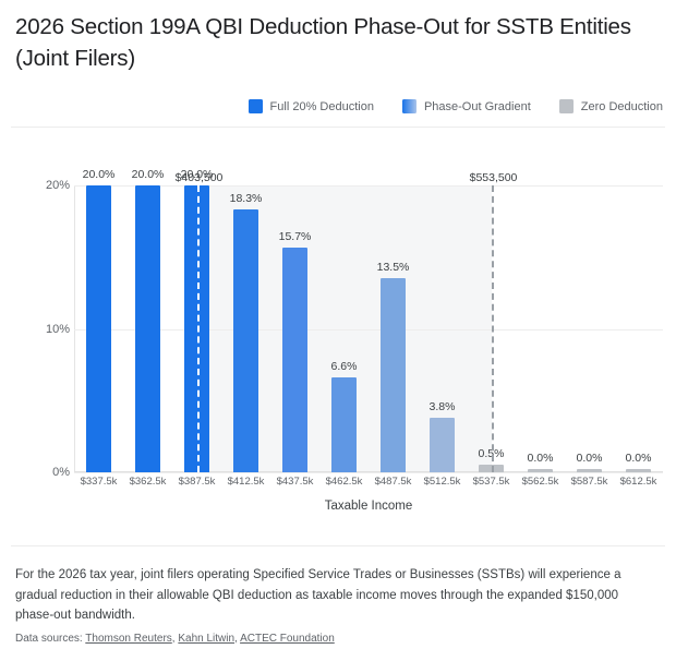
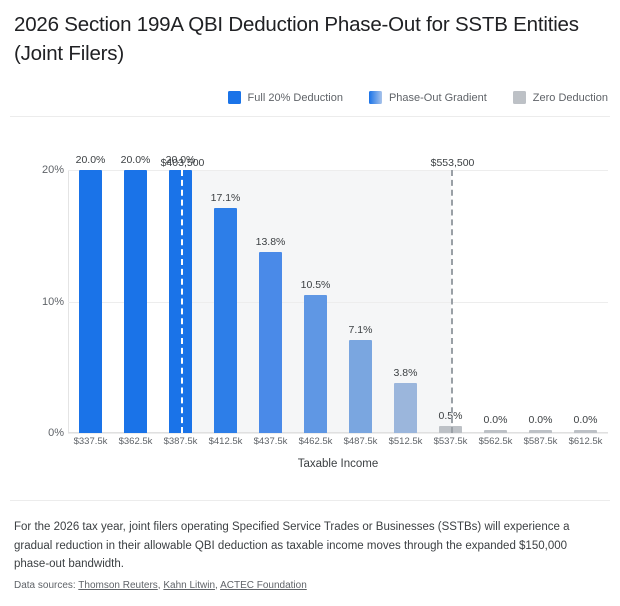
$412.5k: 18.3% -> 17.1%
$437.5k: 15.7% -> 13.8%
$462.5k: 6.6% -> 10.5%
$487.5k: 13.5% -> 7.1%
